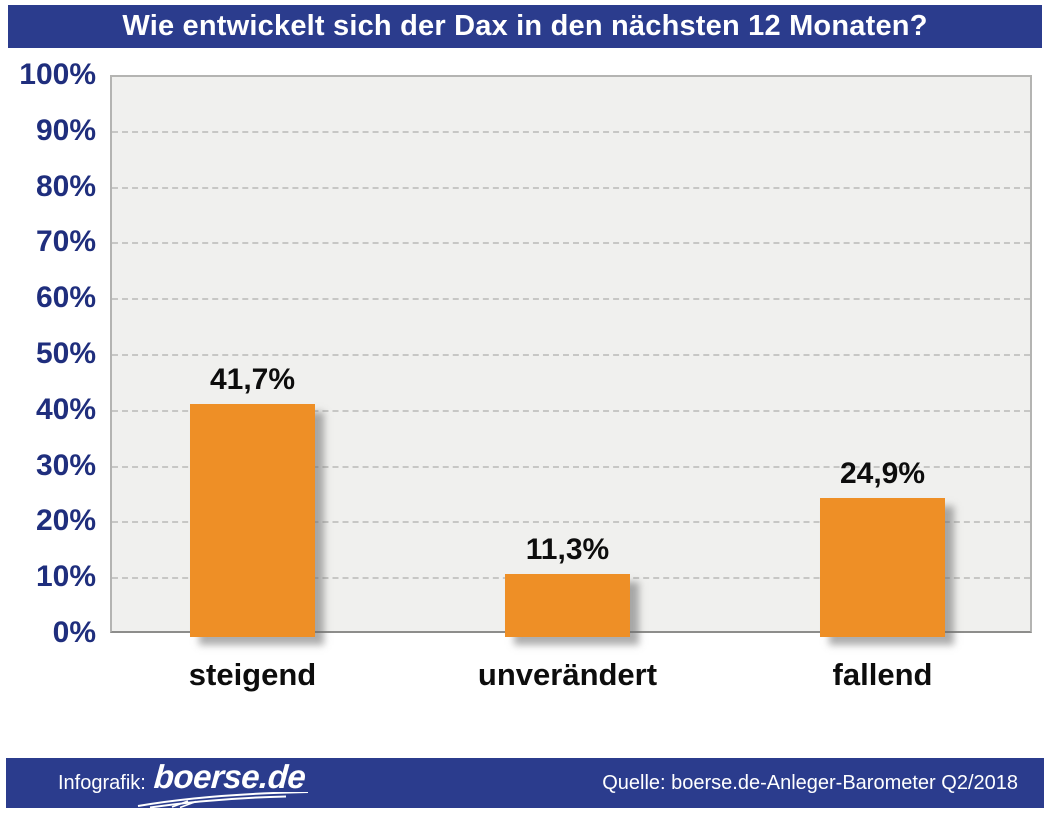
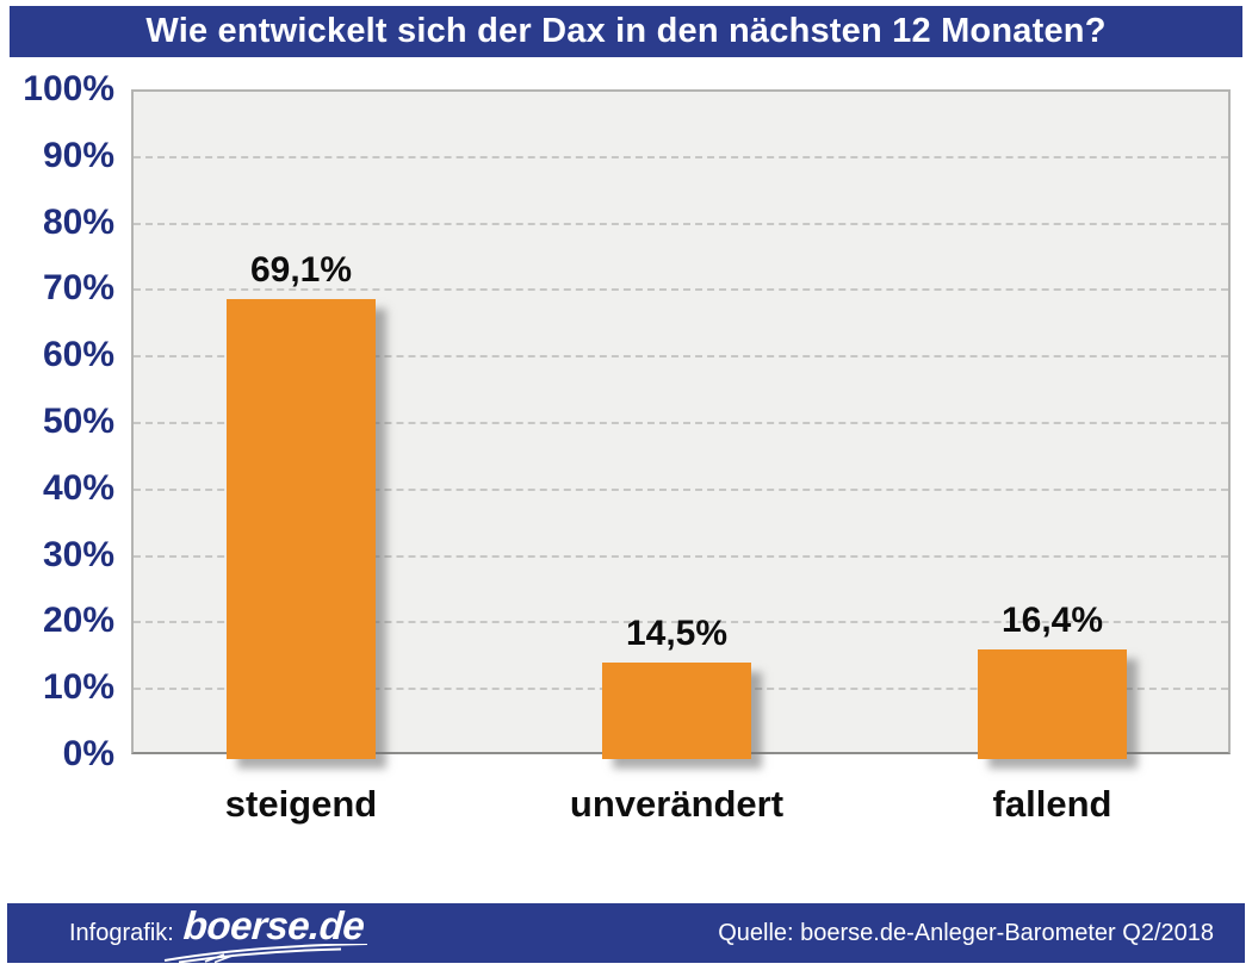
steigend: 41,7% -> 69,1%
unverändert: 11,3% -> 14,5%
fallend: 24,9% -> 16,4%
